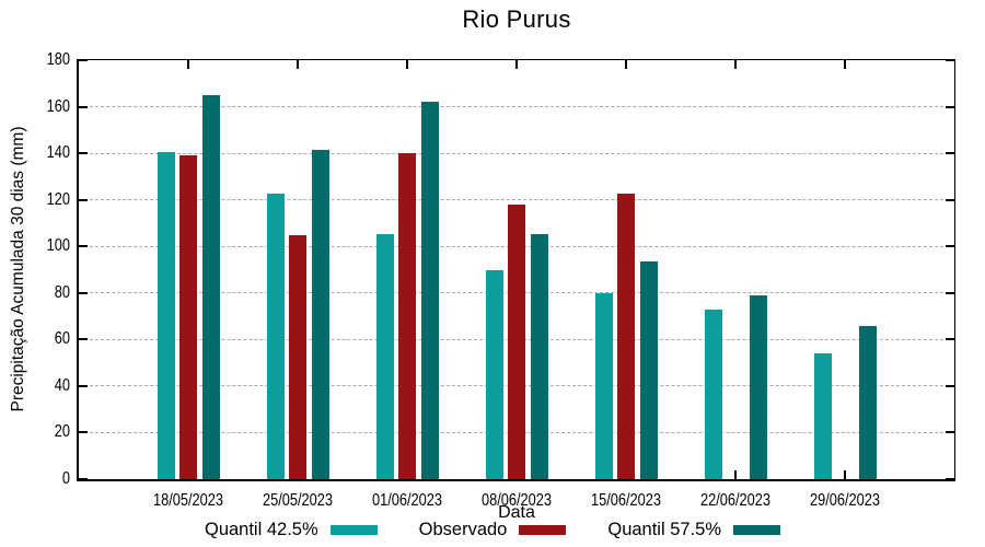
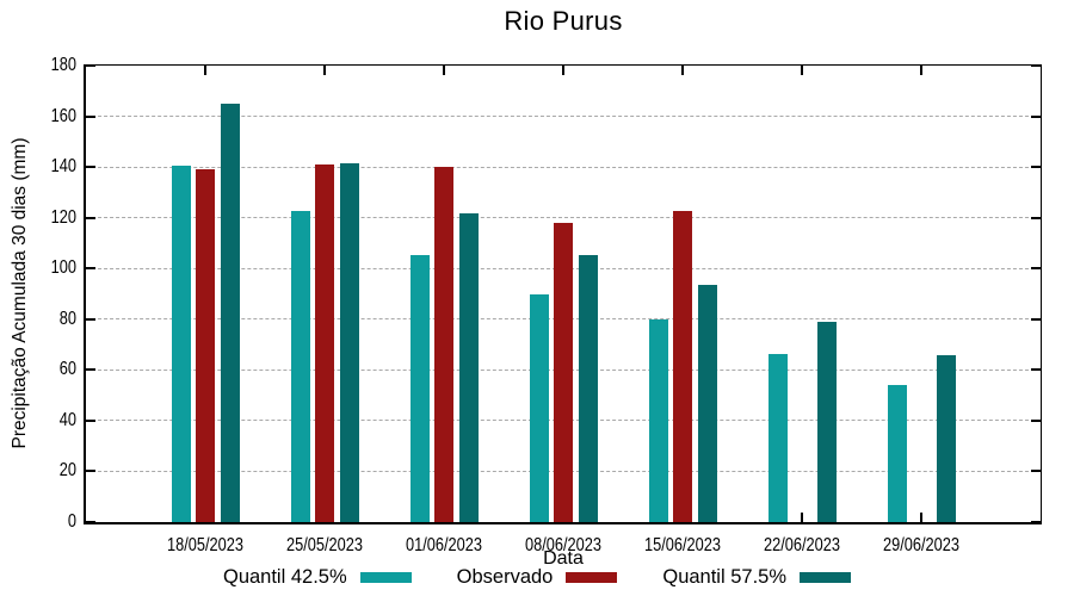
Observado/25/05/2023: 105 -> 141
Quantil 57.5%/01/06/2023: 162 -> 122
Quantil 42.5%/22/06/2023: 73 -> 66
